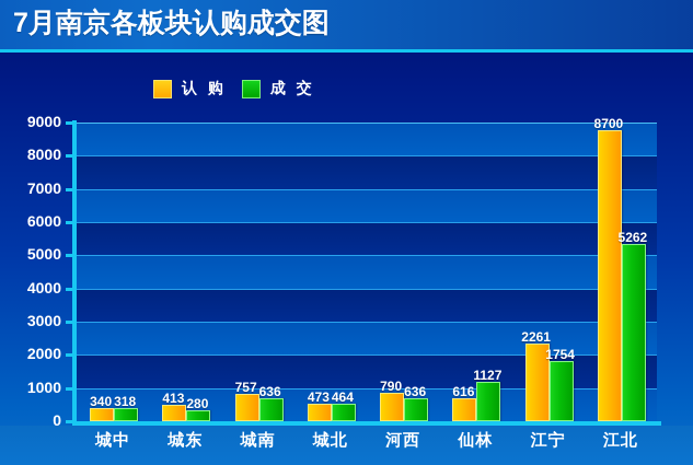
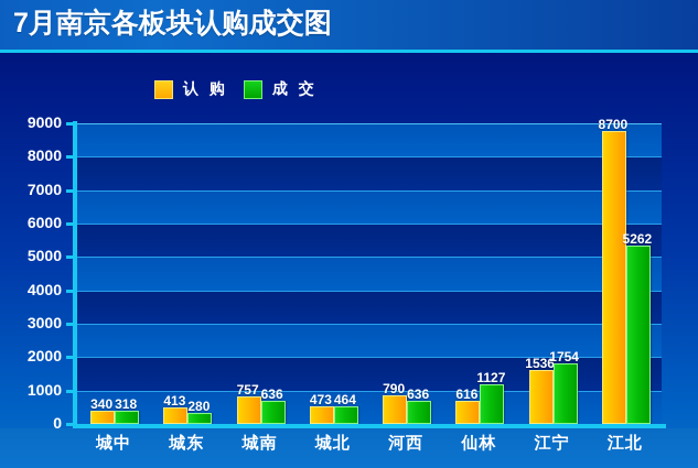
认 购/江宁: 2261 -> 1536
